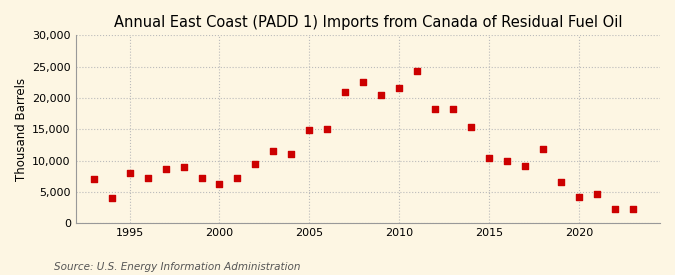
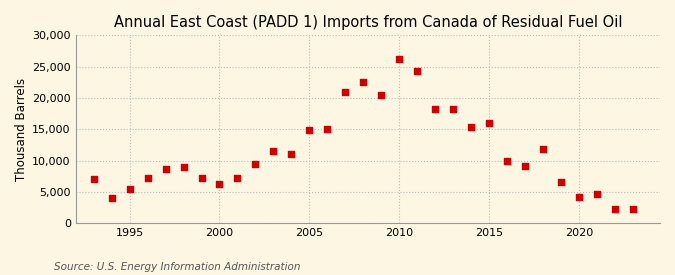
1995: 8,000 -> 5,500
2010: 21,600 -> 26,200
2015: 10,400 -> 16,000
